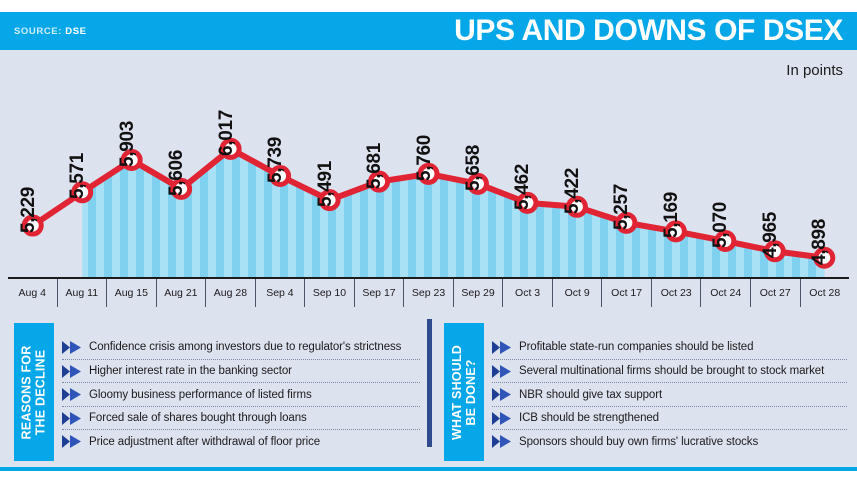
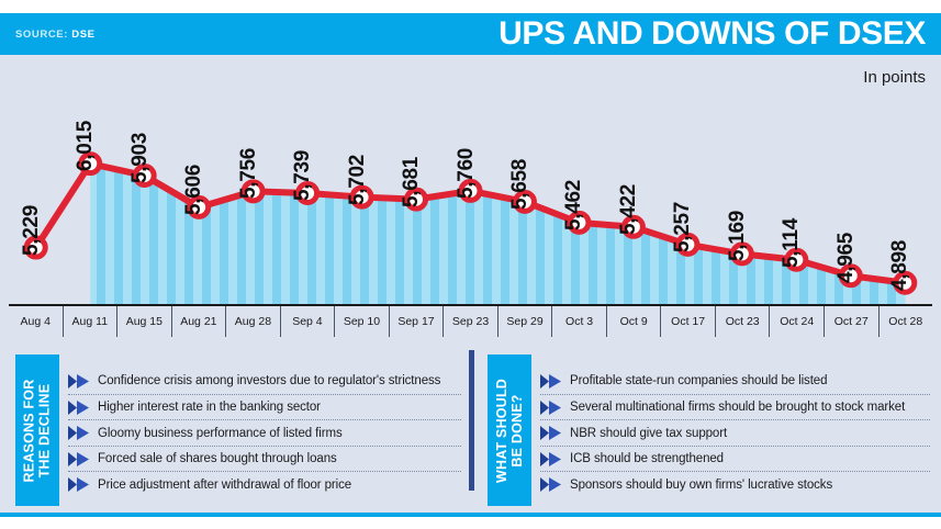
Aug 11: 5,571 -> 6,015
Aug 28: 6,017 -> 5,756
Sep 10: 5,491 -> 5,702
Oct 24: 5,070 -> 5,114
